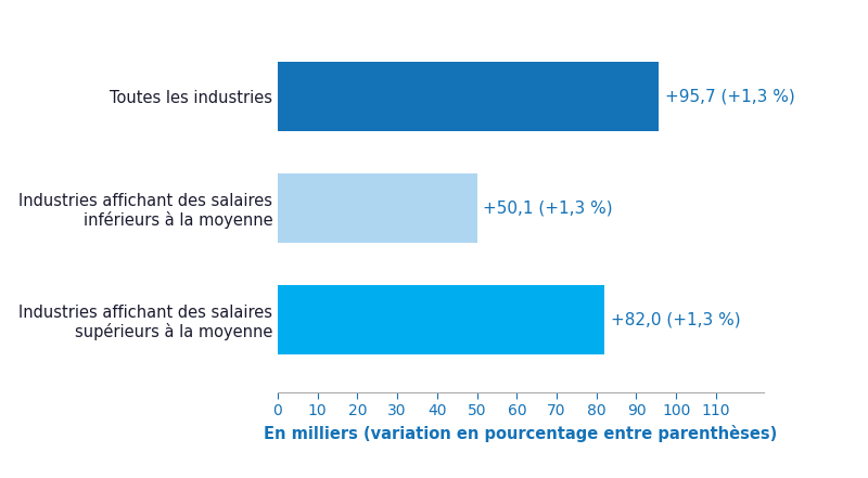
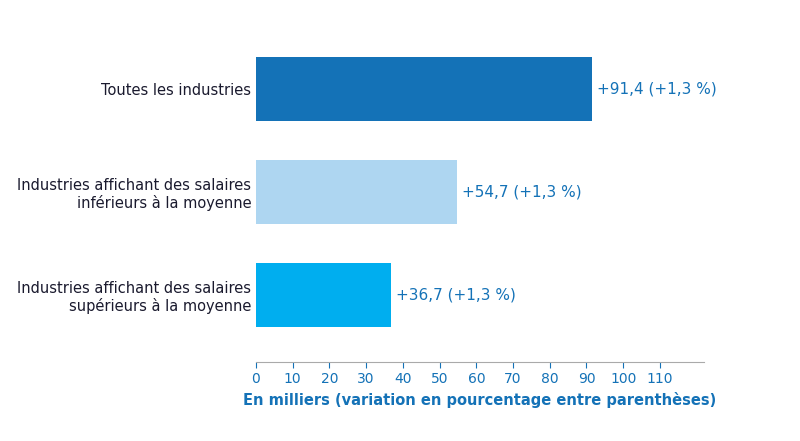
Toutes les industries: +95,7 -> +91,4
Industries affichant des salaires inférieurs à la moyenne: +50,1 -> +54,7
Industries affichant des salaires supérieurs à la moyenne: +82,0 -> +36,7
